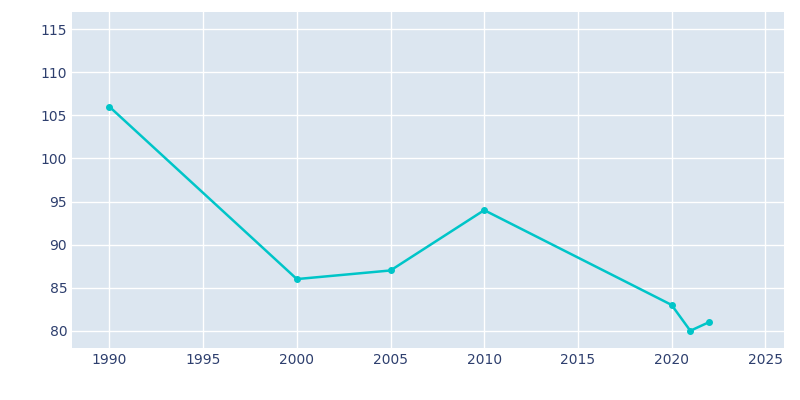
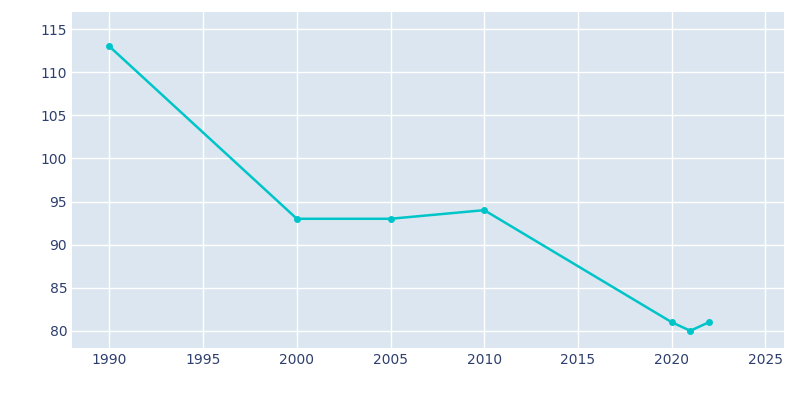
1990: 106 -> 113
2000: 86 -> 93
2005: 87 -> 93
2020: 83 -> 81
